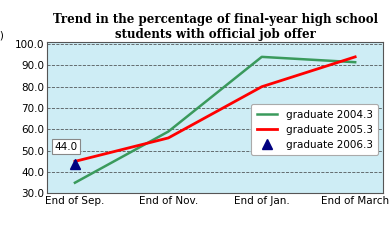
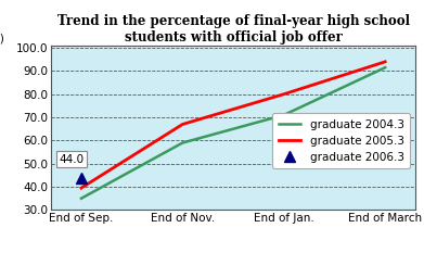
graduate 2005.3/End of Sep.: 45.0 -> 39.5
graduate 2005.3/End of Nov.: 56.0 -> 67.0
graduate 2004.3/End of Jan.: 94.0 -> 71.0
